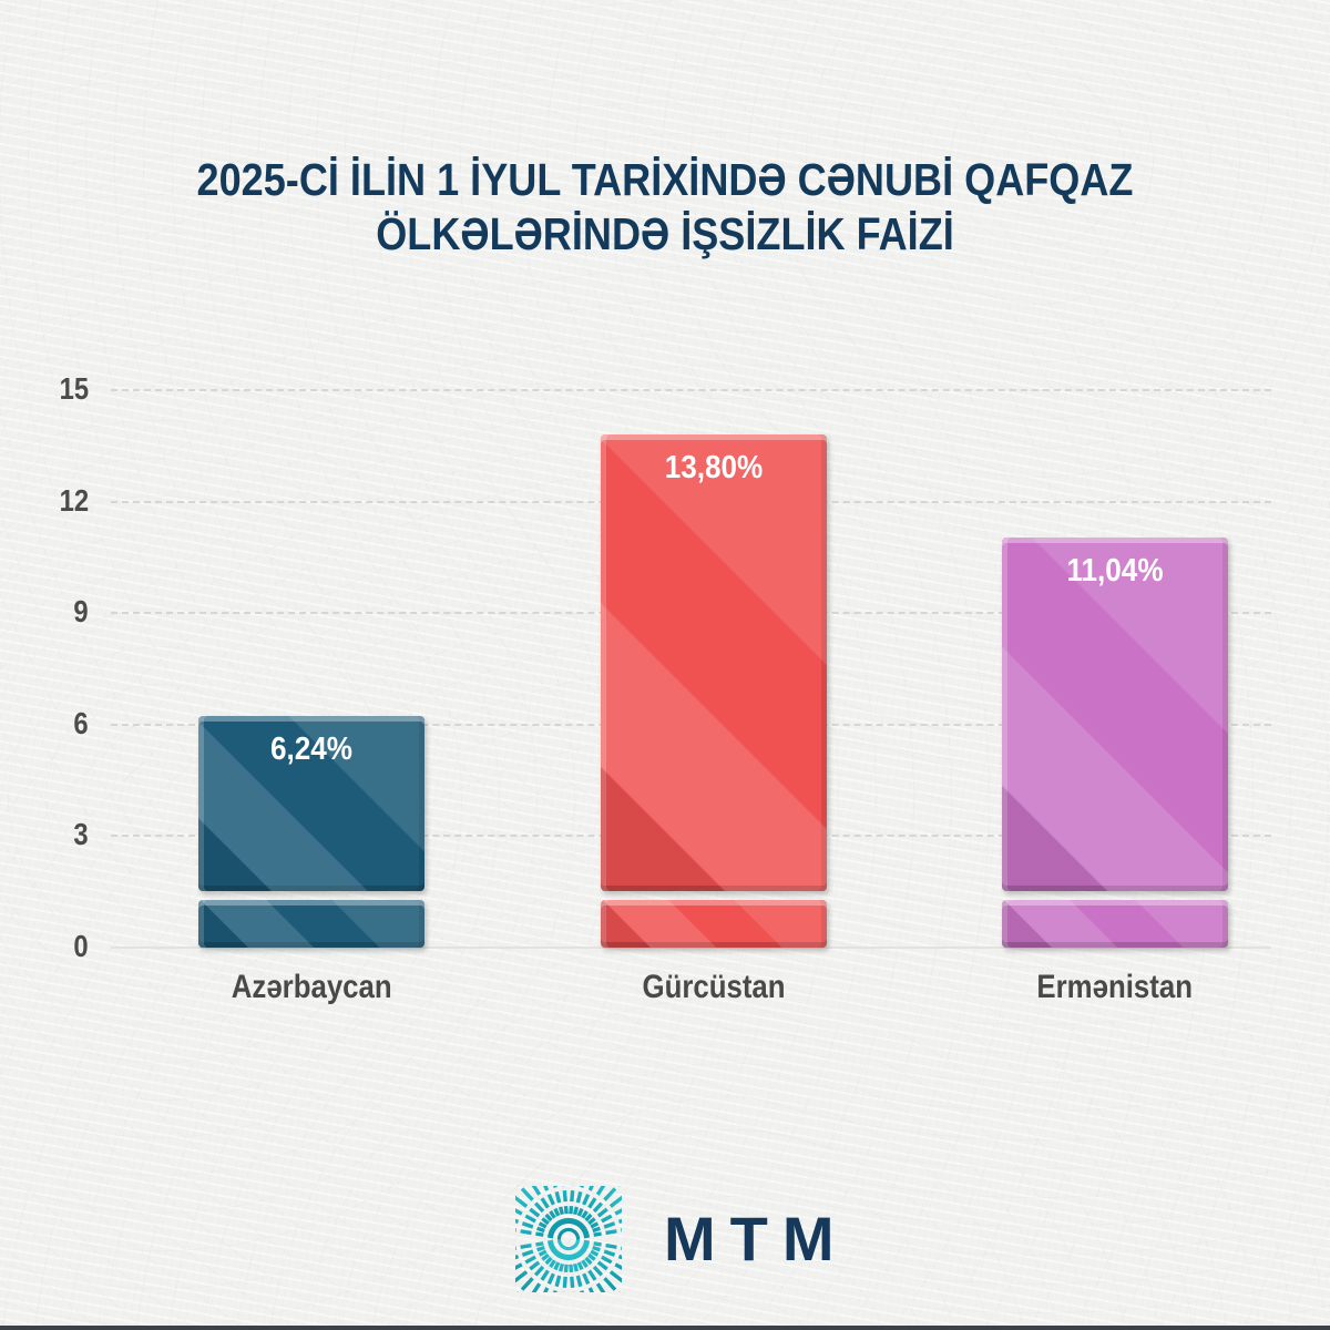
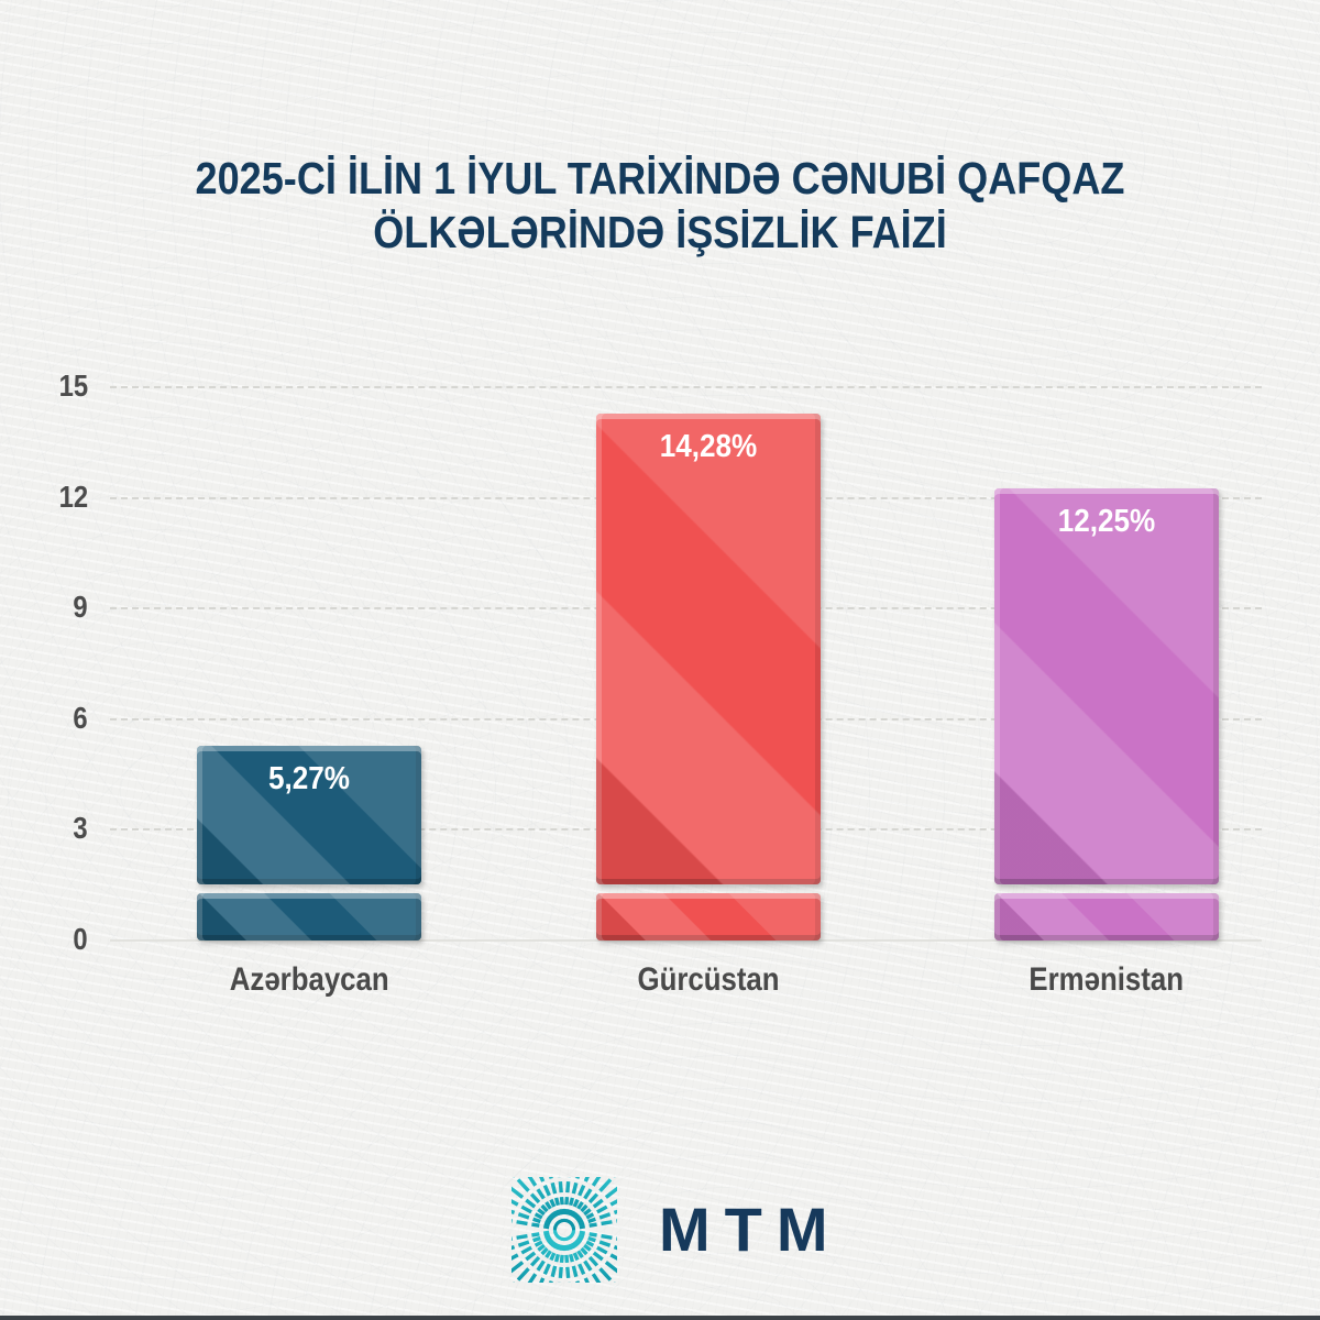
Azərbaycan: 6,24% -> 5,27%
Gürcüstan: 13,80% -> 14,28%
Ermənistan: 11,04% -> 12,25%
